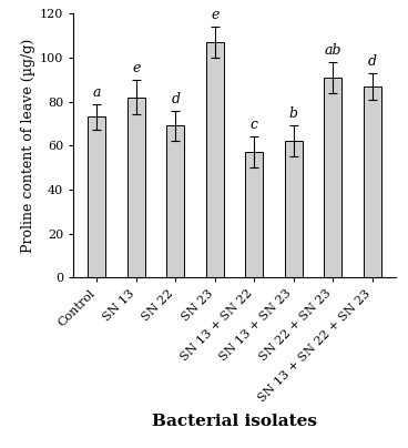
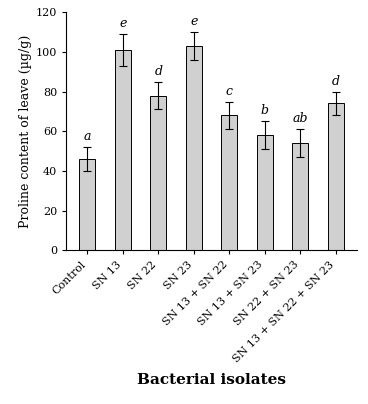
Control: 73 -> 46
SN 13: 82 -> 101
SN 22: 69 -> 78
SN 23: 107 -> 103
SN 13 + SN 22: 57 -> 68
SN 13 + SN 23: 62 -> 58
SN 22 + SN 23: 91 -> 54
SN 13 + SN 22 + SN 23: 87 -> 74
